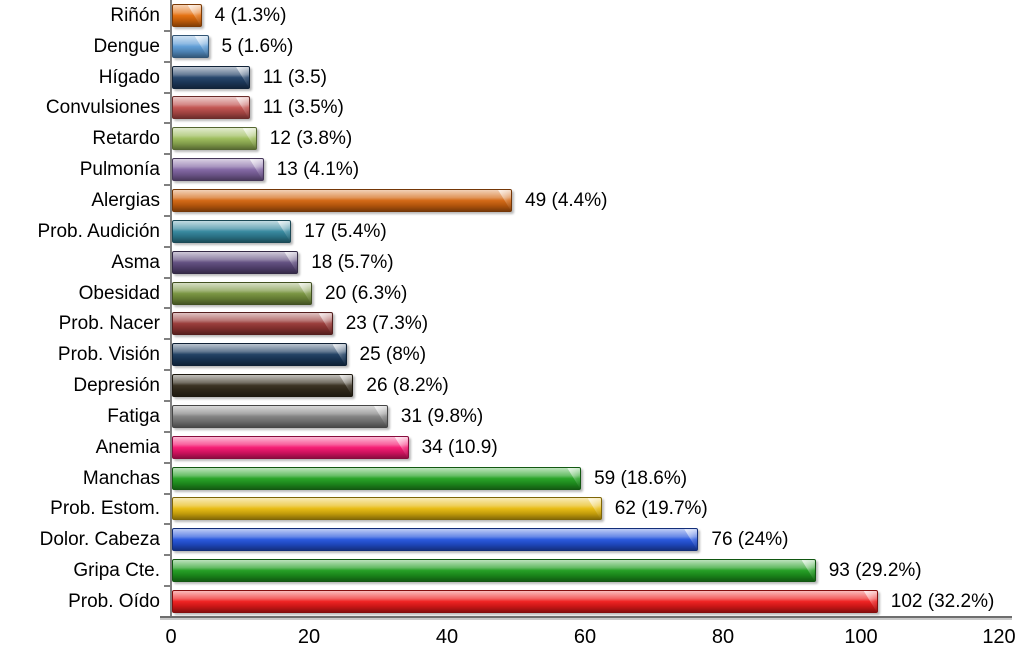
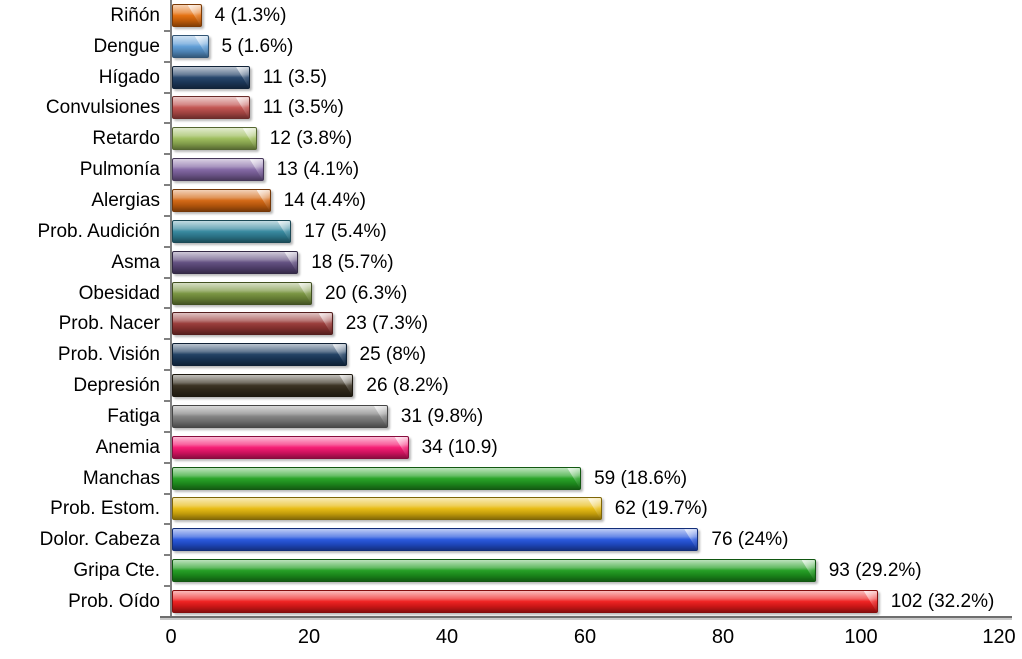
Alergias: 49 -> 14
